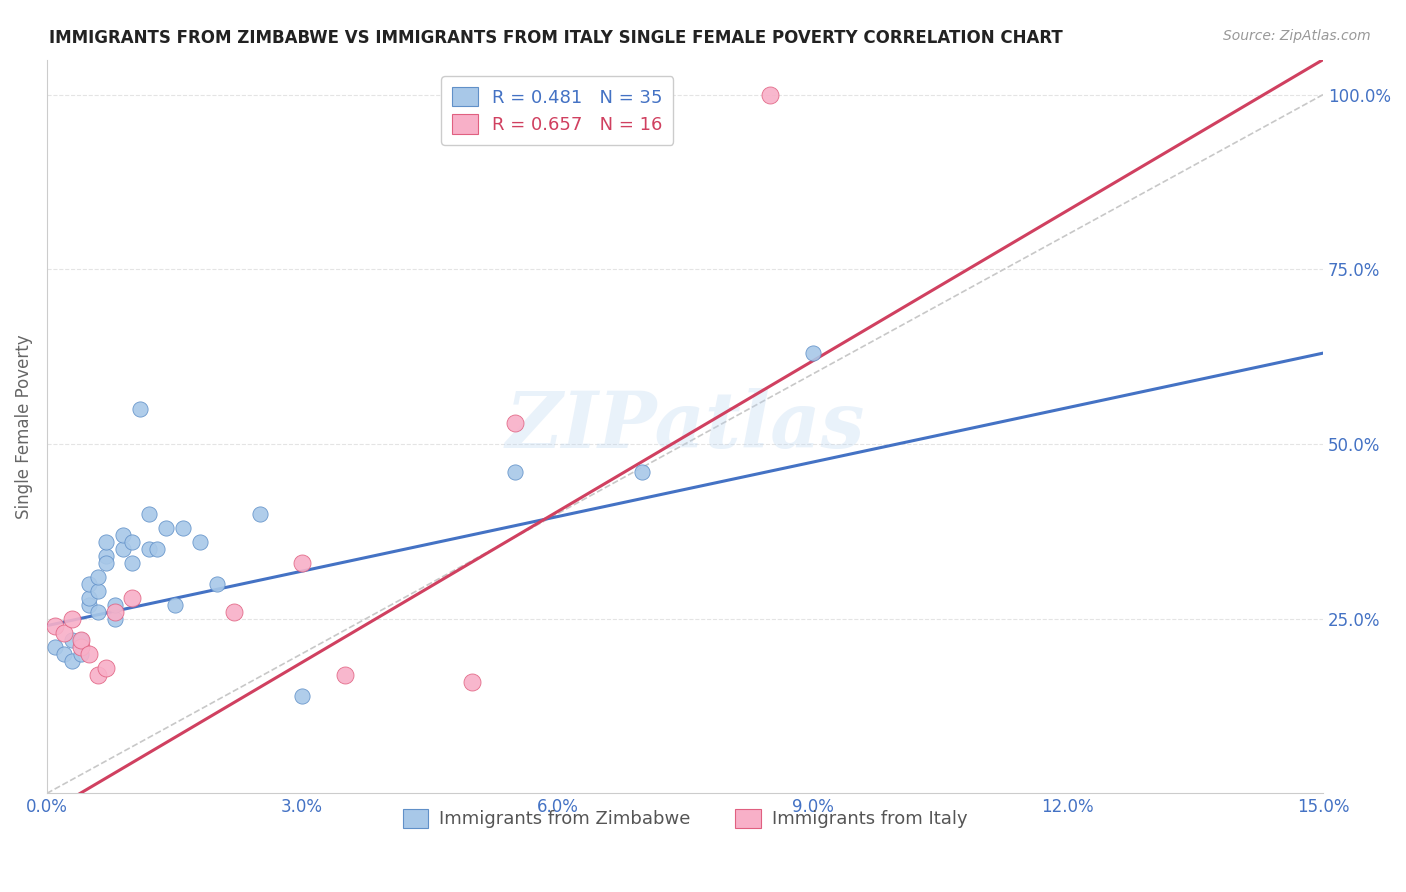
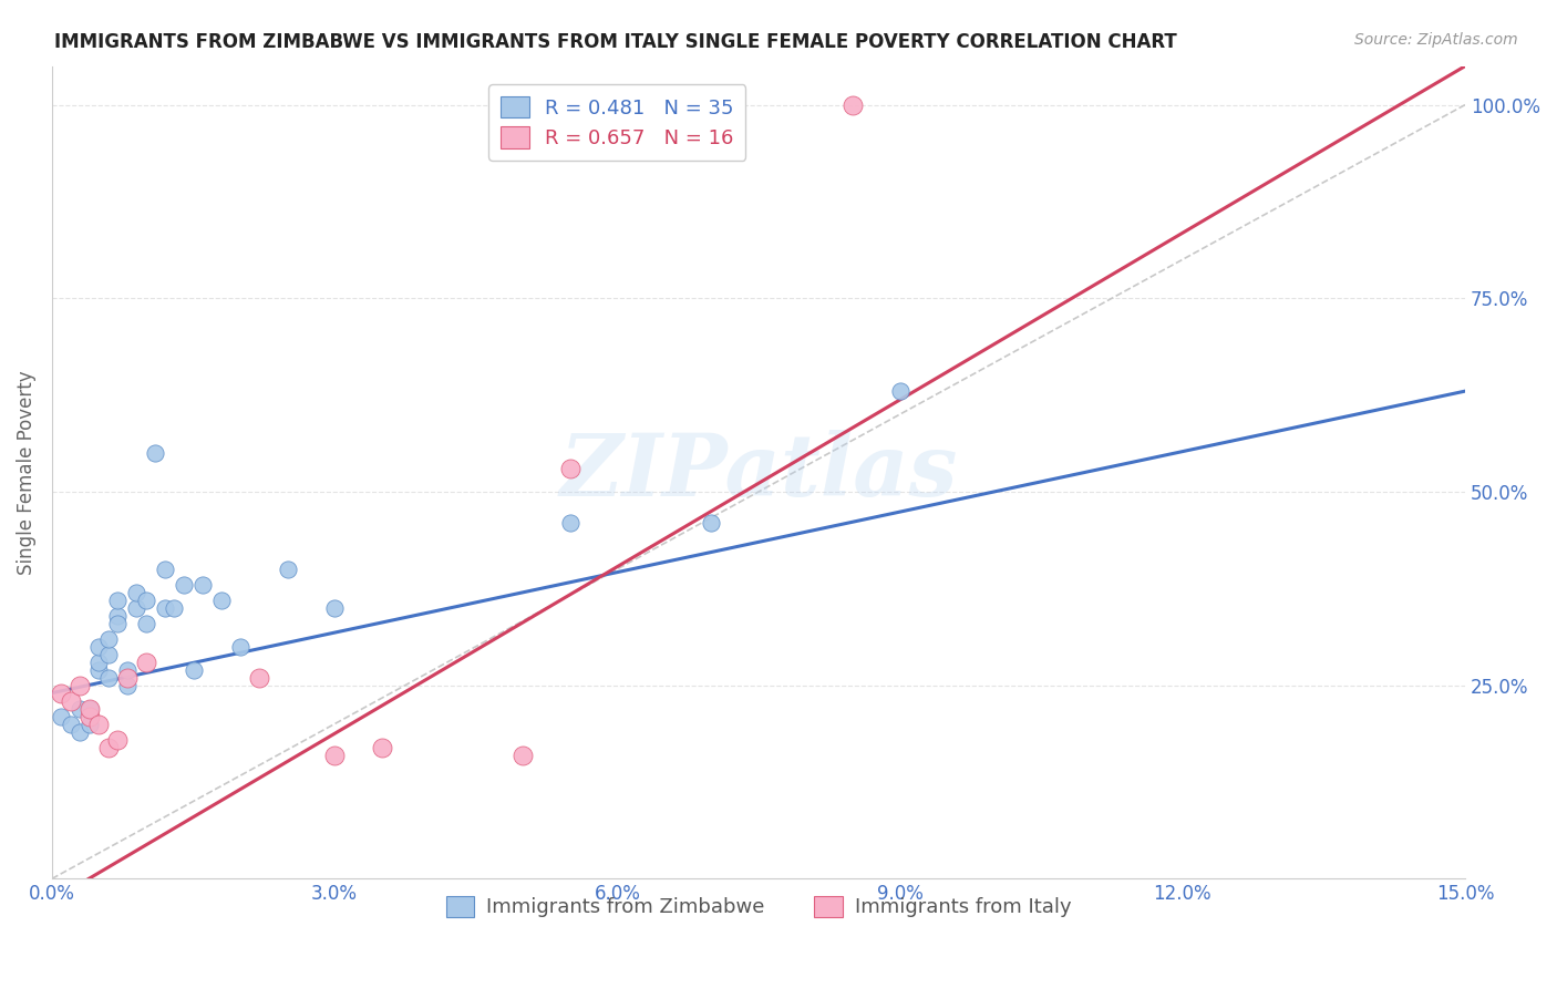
Immigrants from Zimbabwe/3.0%: 14% -> 35%
Immigrants from Italy/3.0%: 33% -> 16%
